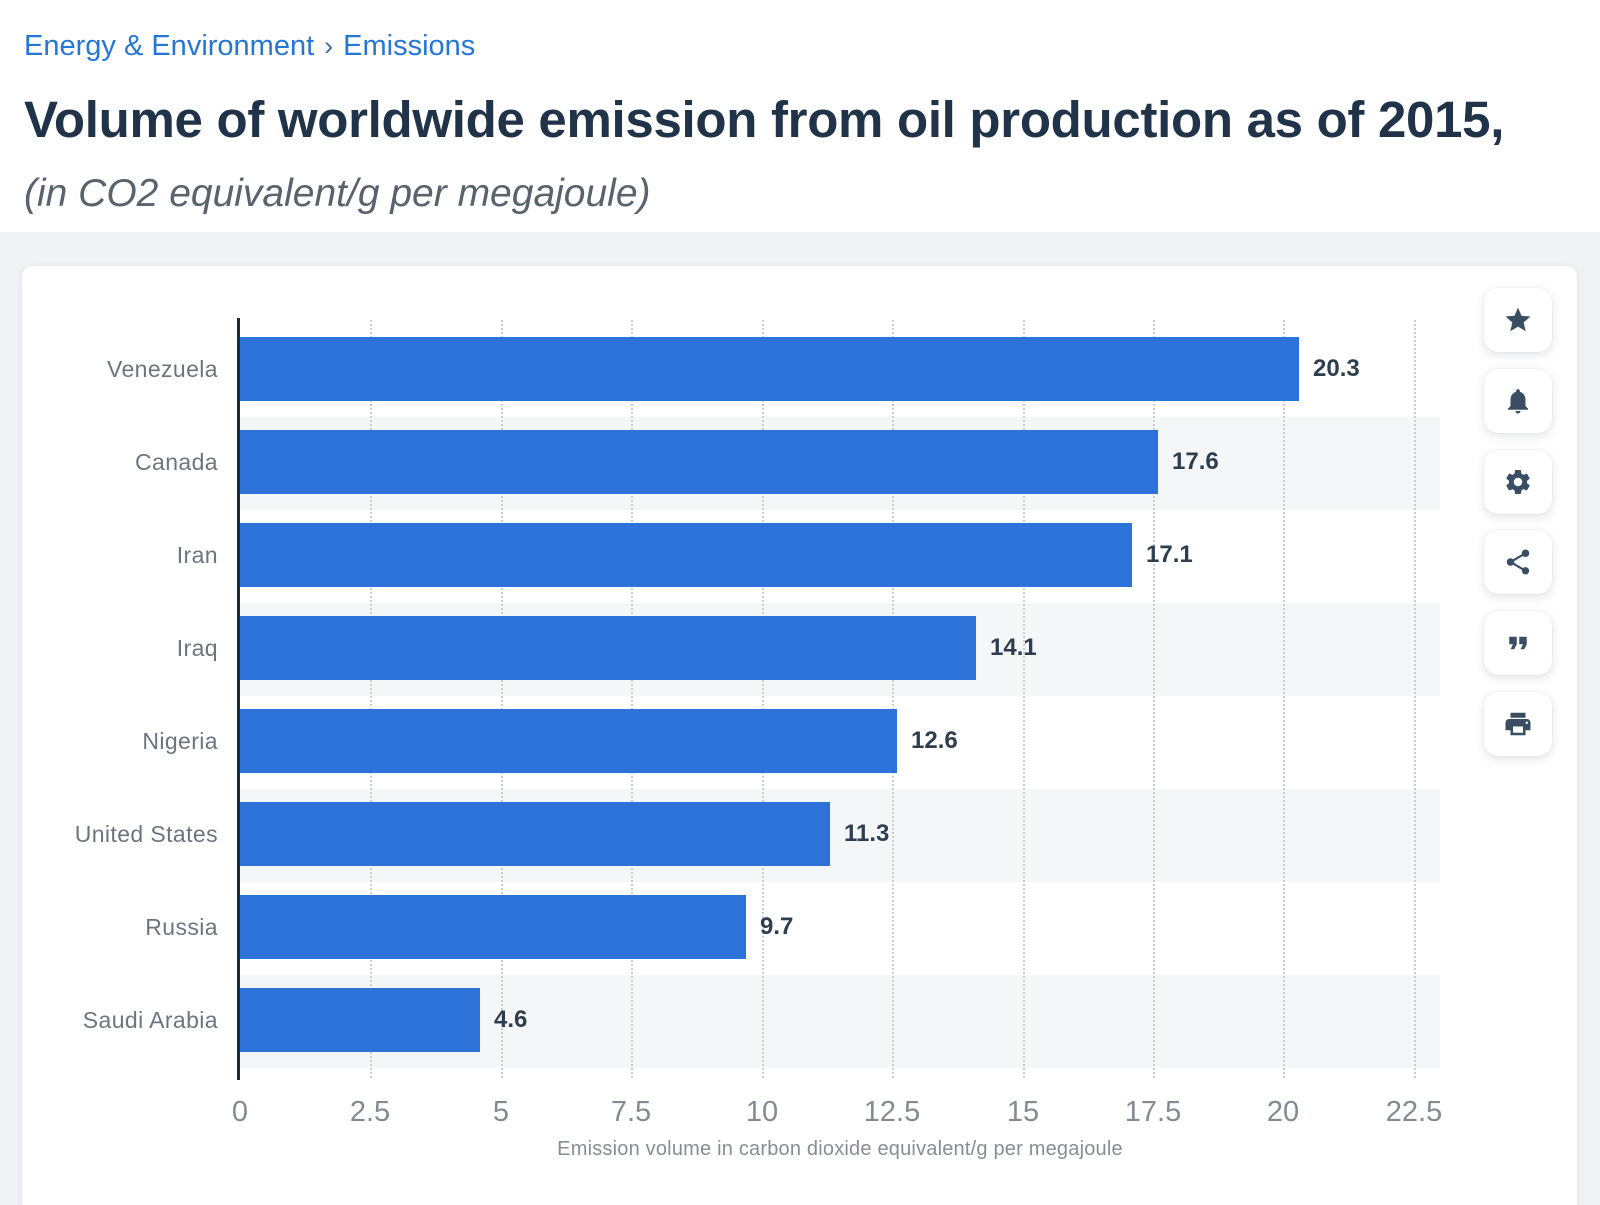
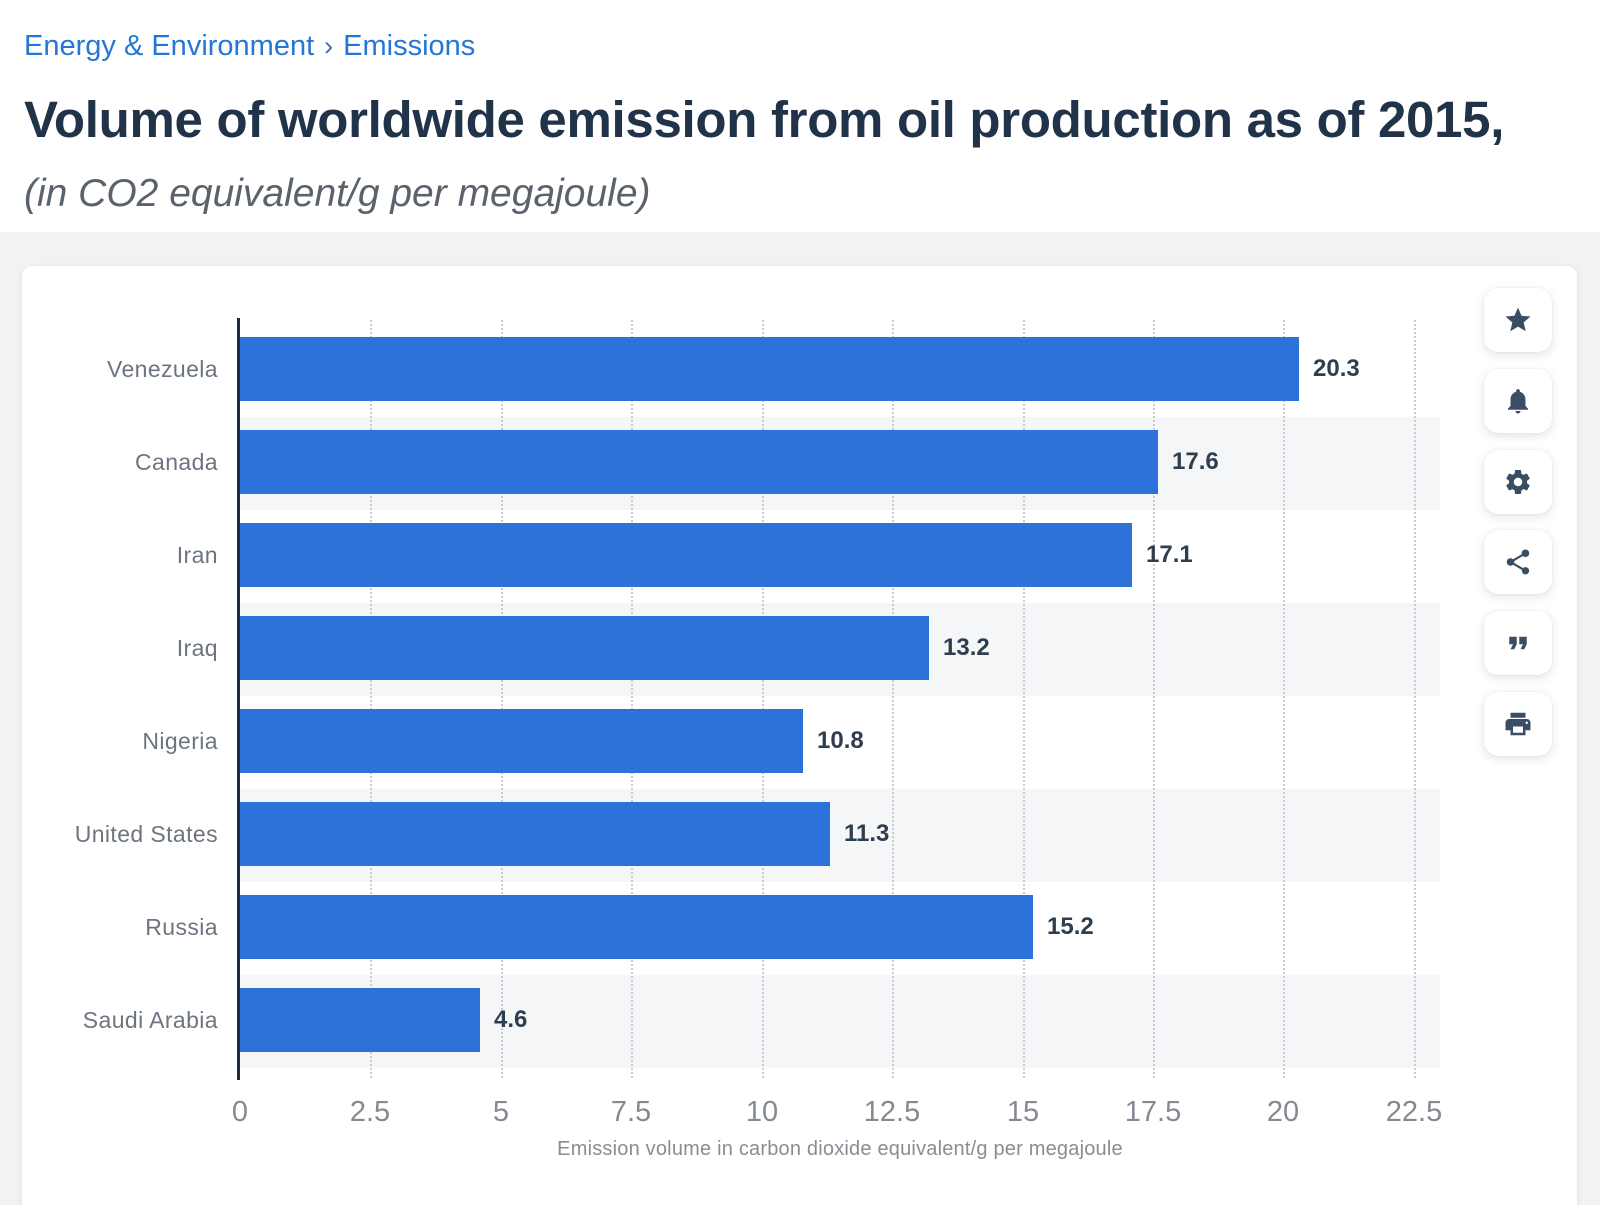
Iraq: 14.1 -> 13.2
Nigeria: 12.6 -> 10.8
Russia: 9.7 -> 15.2
